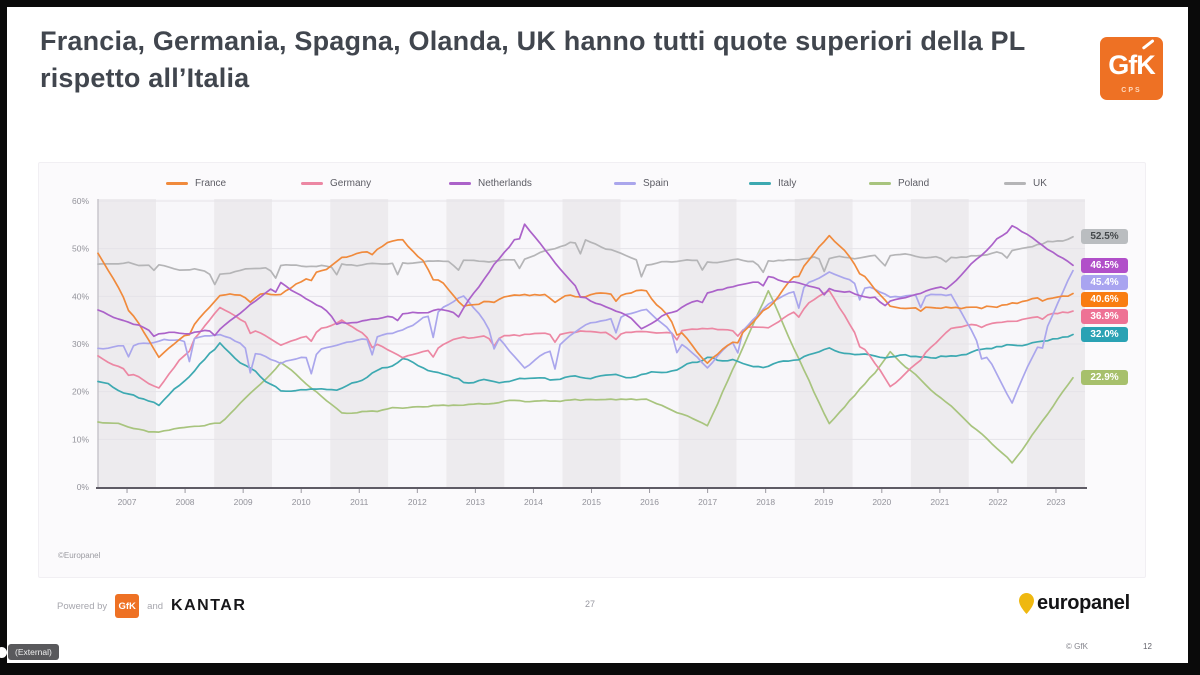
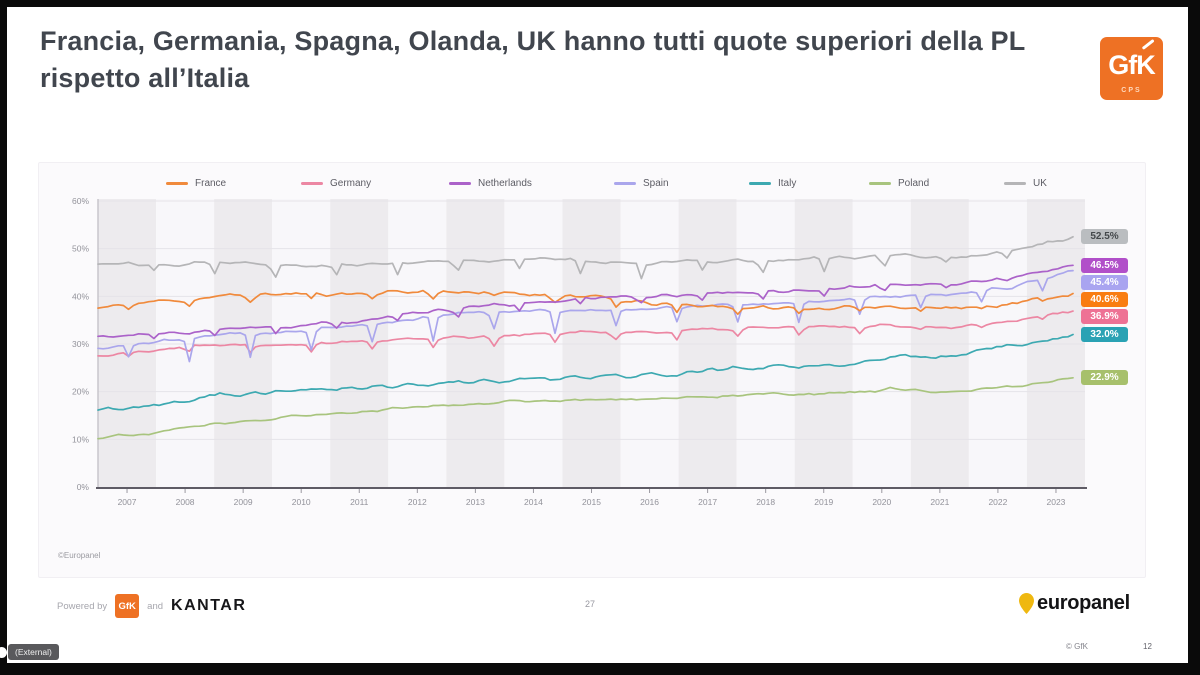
France/2007: 49% -> 38%
Netherlands/2007: 37% -> 32%
Italy/2007: 22% -> 16%
Poland/2007: 14% -> 10%
France/2008: 27% -> 39%
Germany/2008: 21% -> 29%
Germany/2009: 38% -> 30%
Italy/2009: 30% -> 20%
UK/2009: 45% -> 48%
Netherlands/2010: 43% -> 34%
Spain/2010: 26% -> 32%
Poland/2010: 26% -> 14%
France/2011: 48% -> 40%
Germany/2011: 35% -> 30%
Spain/2011: 30% -> 34%
France/2012: 52% -> 41%
Germany/2012: 27% -> 31%
Spain/2012: 33% -> 35%
Italy/2012: 27% -> 22%
France/2013: 38% -> 41%
Spain/2013: 40% -> 36%
Netherlands/2014: 55% -> 38%
Spain/2014: 25% -> 37%
Spain/2015: 34% -> 37%
UK/2015: 52% -> 48%
France/2016: 41% -> 38%
Netherlands/2016: 34% -> 40%
France/2017: 26% -> 38%
Spain/2017: 25% -> 38%
Italy/2017: 27% -> 24%
Poland/2017: 13% -> 19%
Netherlands/2018: 44% -> 41%
Poland/2018: 41% -> 20%
France/2019: 53% -> 38%
Germany/2019: 41% -> 34%
Spain/2019: 45% -> 39%
Italy/2019: 29% -> 26%
Poland/2019: 13% -> 20%
Germany/2020: 21% -> 34%
Netherlands/2020: 39% -> 42%
Poland/2020: 28% -> 20%
Poland/2021: 17% -> 20%
Netherlands/2022: 55% -> 44%
Spain/2022: 18% -> 42%
Poland/2022: 5% -> 21%
